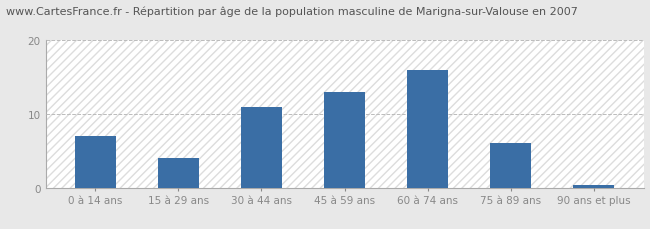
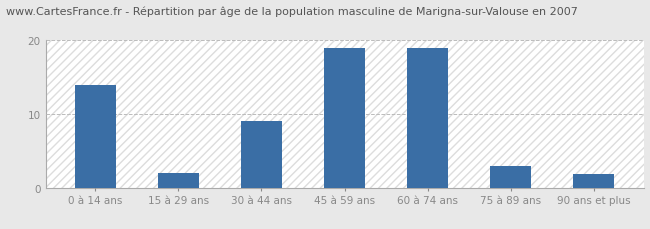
0 à 14 ans: 7.0 -> 14.0
15 à 29 ans: 4.0 -> 2.0
30 à 44 ans: 11.0 -> 9.0
45 à 59 ans: 13.0 -> 19.0
60 à 74 ans: 16.0 -> 19.0
75 à 89 ans: 6.0 -> 3.0
90 ans et plus: 0.3 -> 1.8
